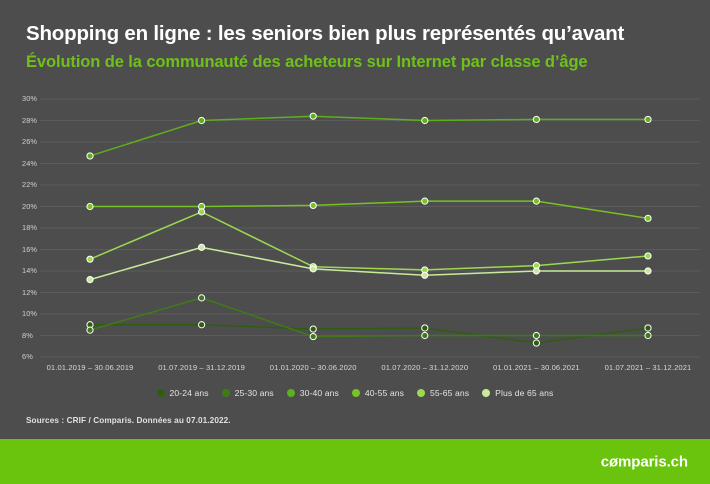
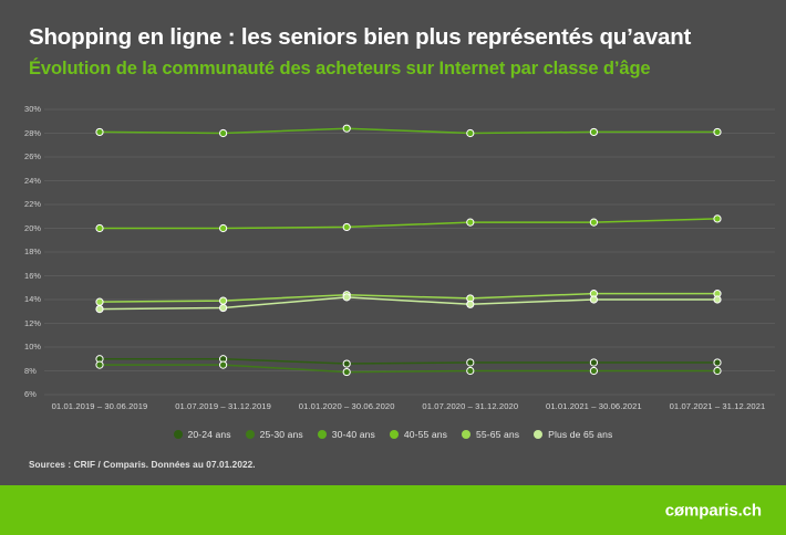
30-40 ans/01.01.2019 – 30.06.2019: 24.7% -> 28.1%
55-65 ans/01.01.2019 – 30.06.2019: 15.1% -> 13.8%
25-30 ans/01.07.2019 – 31.12.2019: 11.5% -> 8.5%
55-65 ans/01.07.2019 – 31.12.2019: 19.5% -> 13.9%
Plus de 65 ans/01.07.2019 – 31.12.2019: 16.2% -> 13.3%
20-24 ans/01.01.2021 – 30.06.2021: 7.3% -> 8.7%
40-55 ans/01.07.2021 – 31.12.2021: 18.9% -> 20.8%
55-65 ans/01.07.2021 – 31.12.2021: 15.4% -> 14.5%
